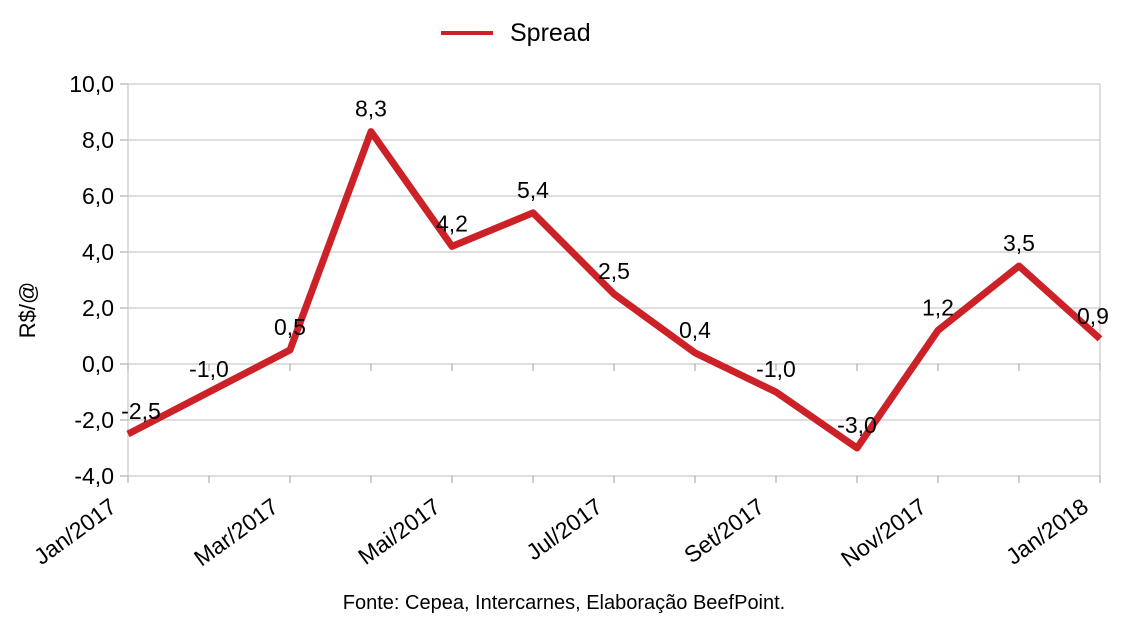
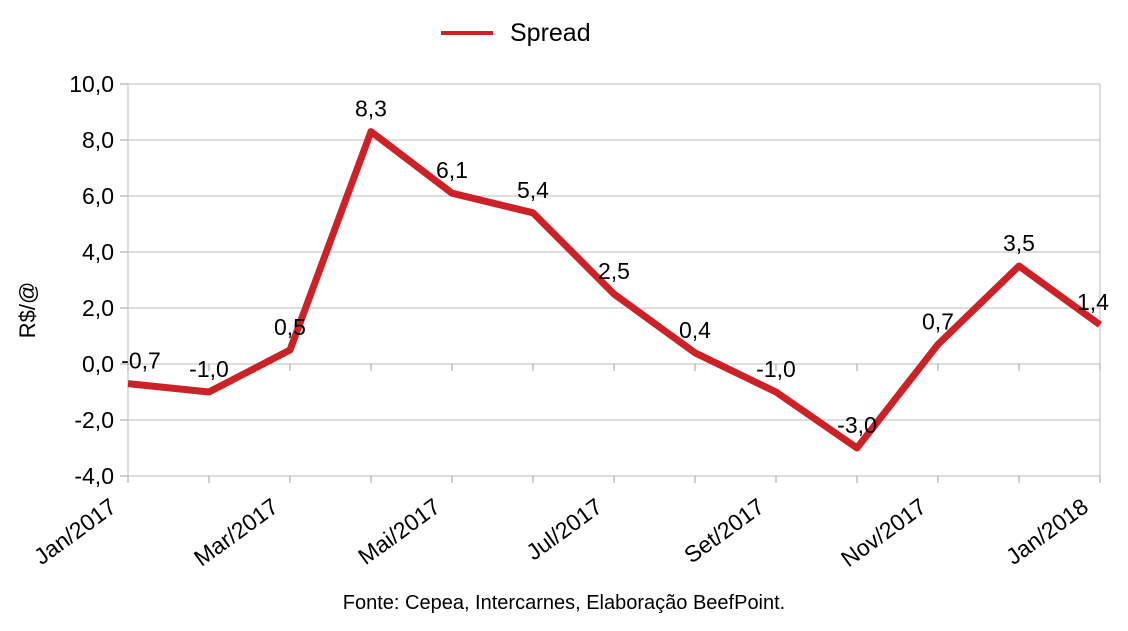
Jan/2017: -2,5 -> -0,7
Mai/2017: 4,2 -> 6,1
Nov/2017: 1,2 -> 0,7
Jan/2018: 0,9 -> 1,4
